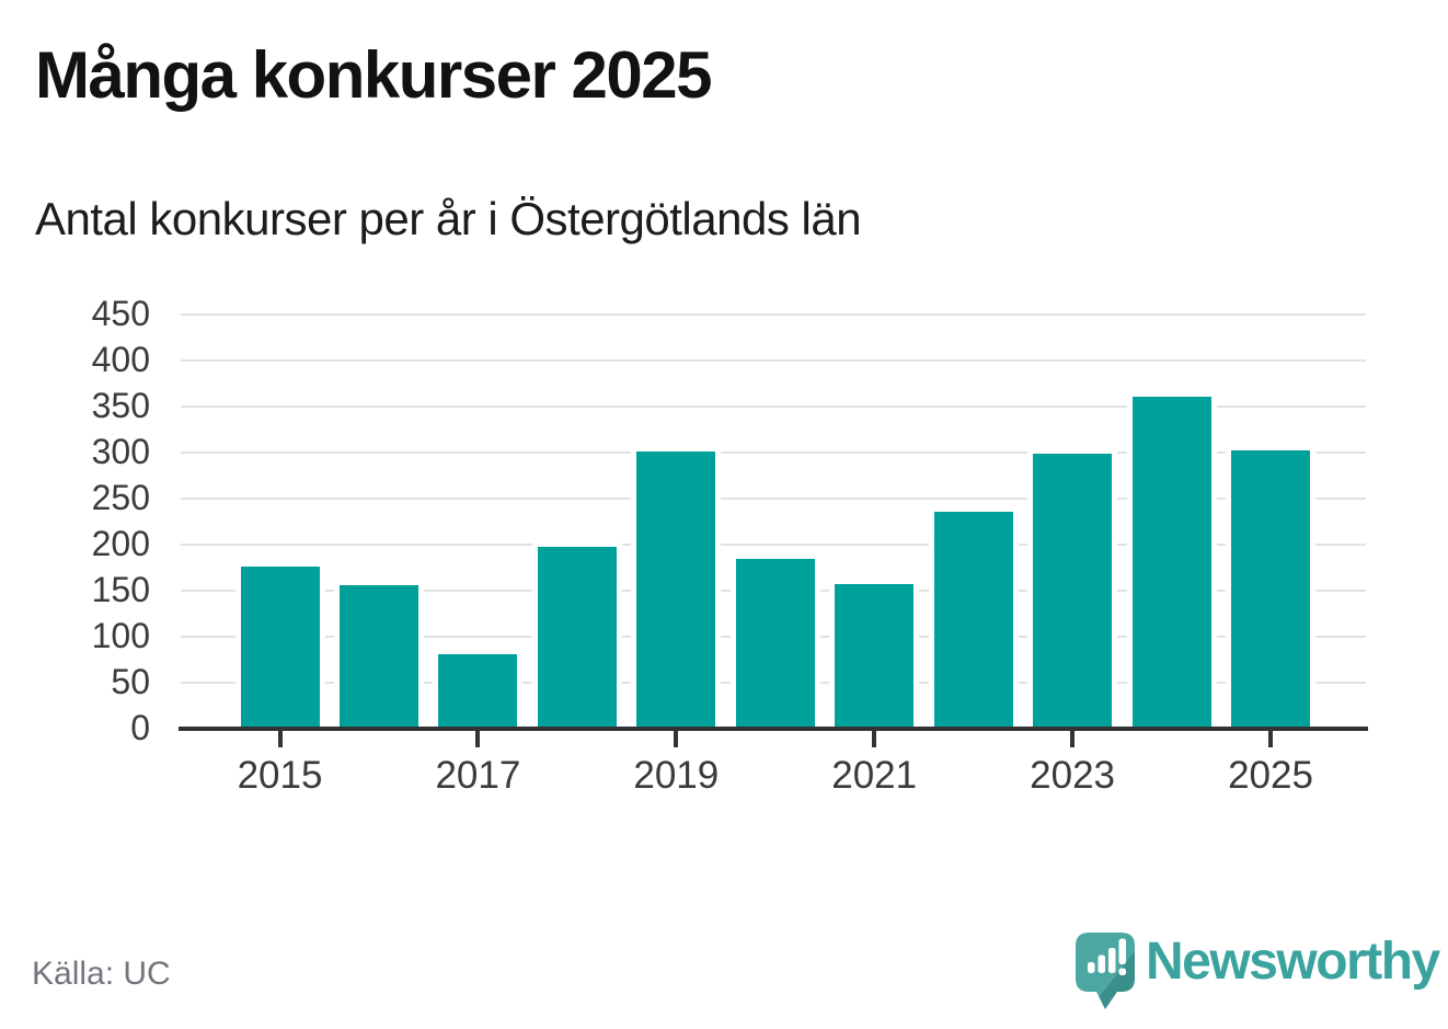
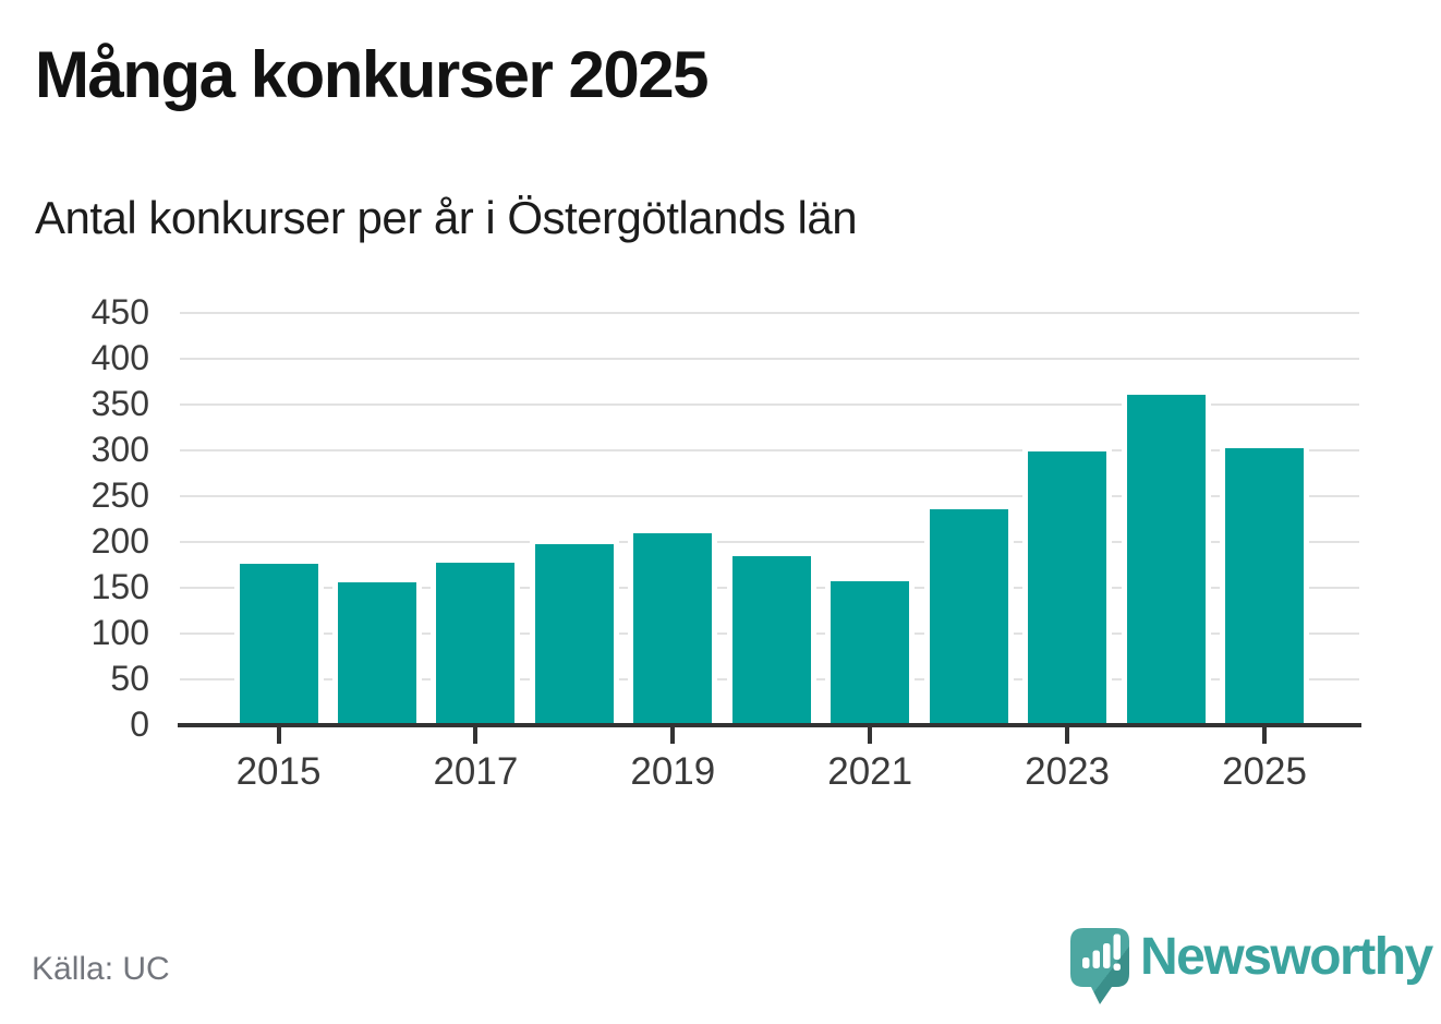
2017: 80 -> 180
2019: 300 -> 210
